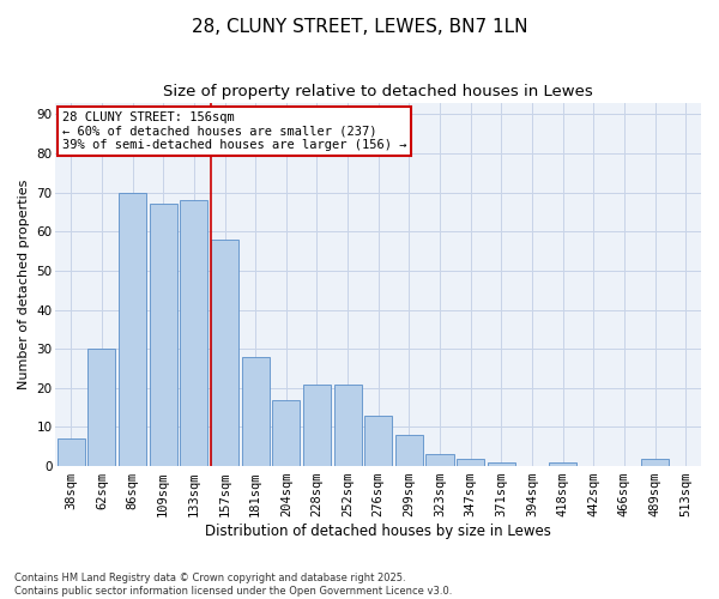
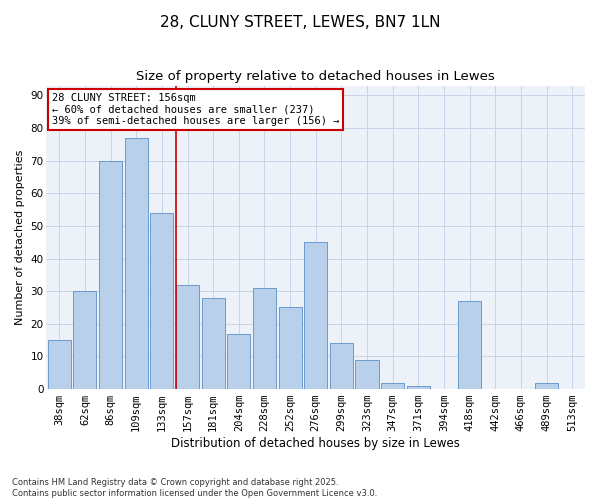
38sqm: 7 -> 15
109sqm: 67 -> 77
133sqm: 68 -> 54
157sqm: 58 -> 32
228sqm: 21 -> 31
252sqm: 21 -> 25
276sqm: 13 -> 45
299sqm: 8 -> 14
323sqm: 3 -> 9
418sqm: 1 -> 27
